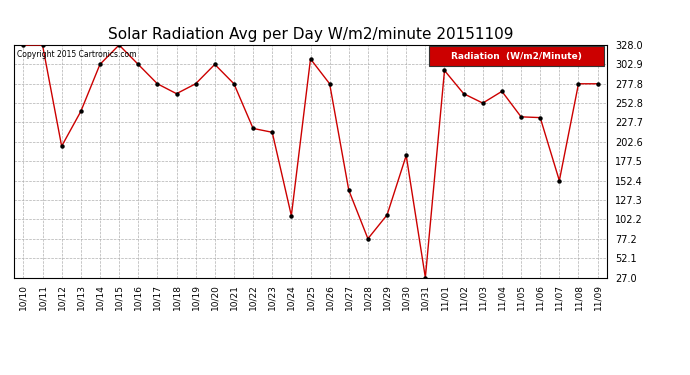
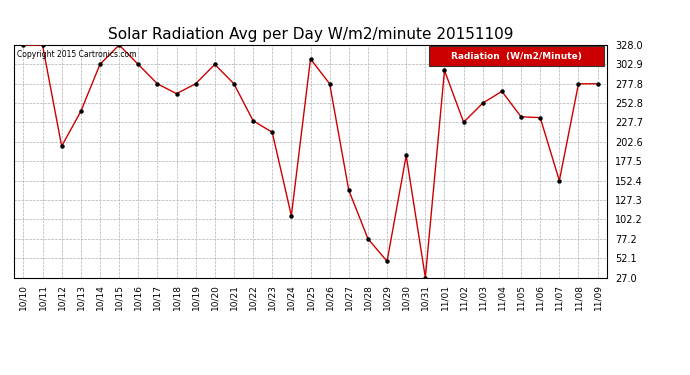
10/22: 220 -> 230
10/29: 108 -> 48
11/02: 265 -> 228
